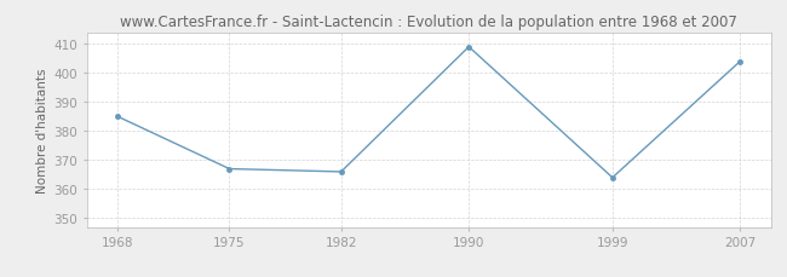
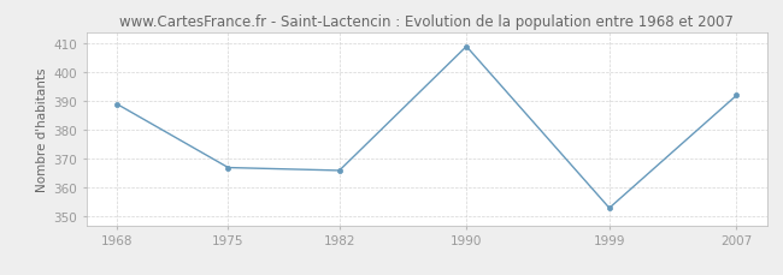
1968: 385 -> 389
1999: 364 -> 353
2007: 404 -> 392
